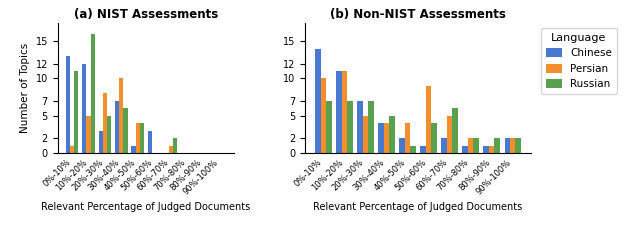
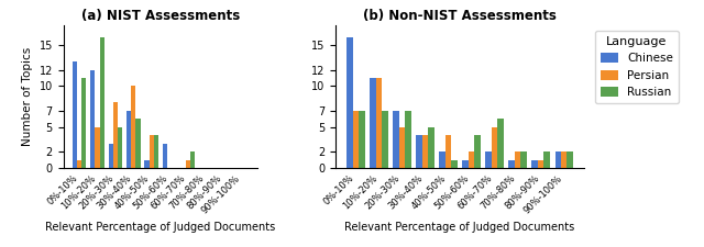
(b) Non-NIST Assessments/Chinese/0%-10%: 14 -> 16
(b) Non-NIST Assessments/Persian/0%-10%: 10 -> 7
(b) Non-NIST Assessments/Persian/50%-60%: 9 -> 2
